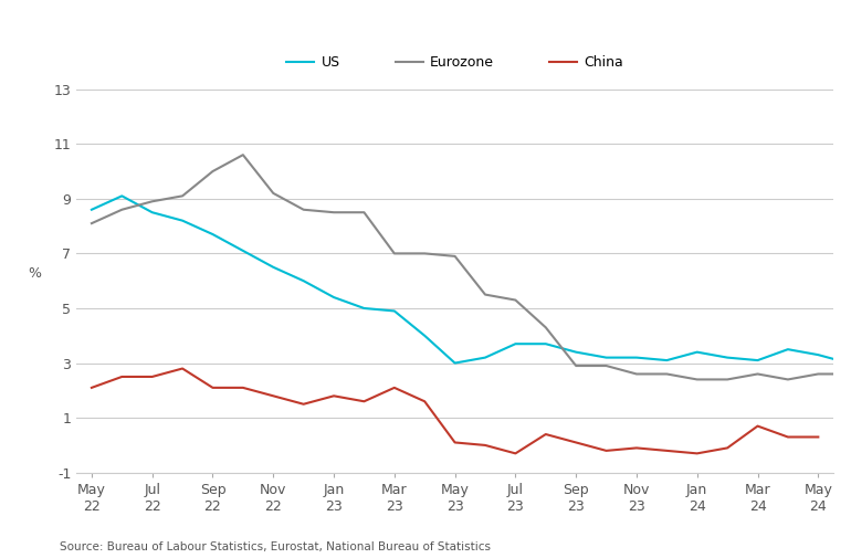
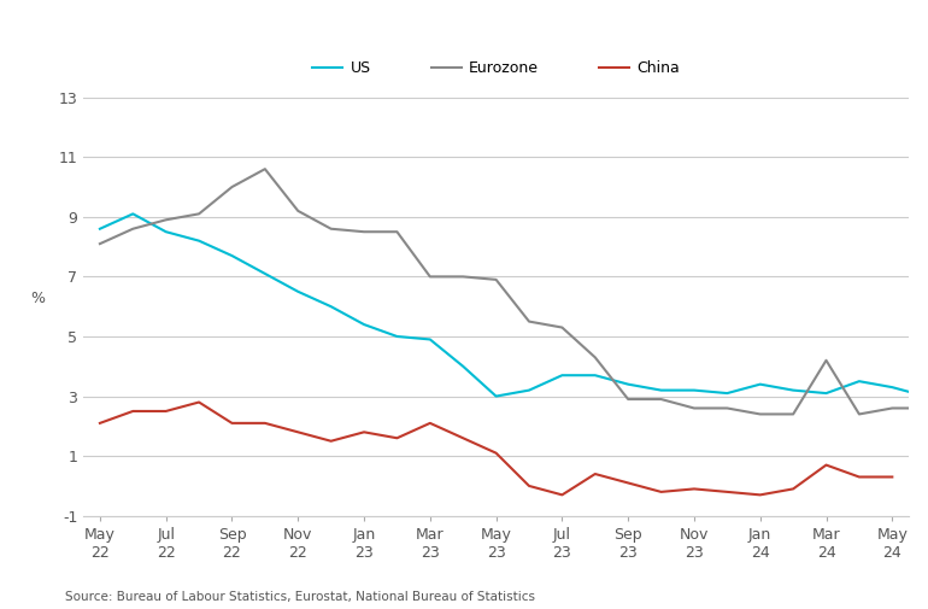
China/May 23: 0.1 -> 1.1
Eurozone/Mar 24: 2.6 -> 4.2
